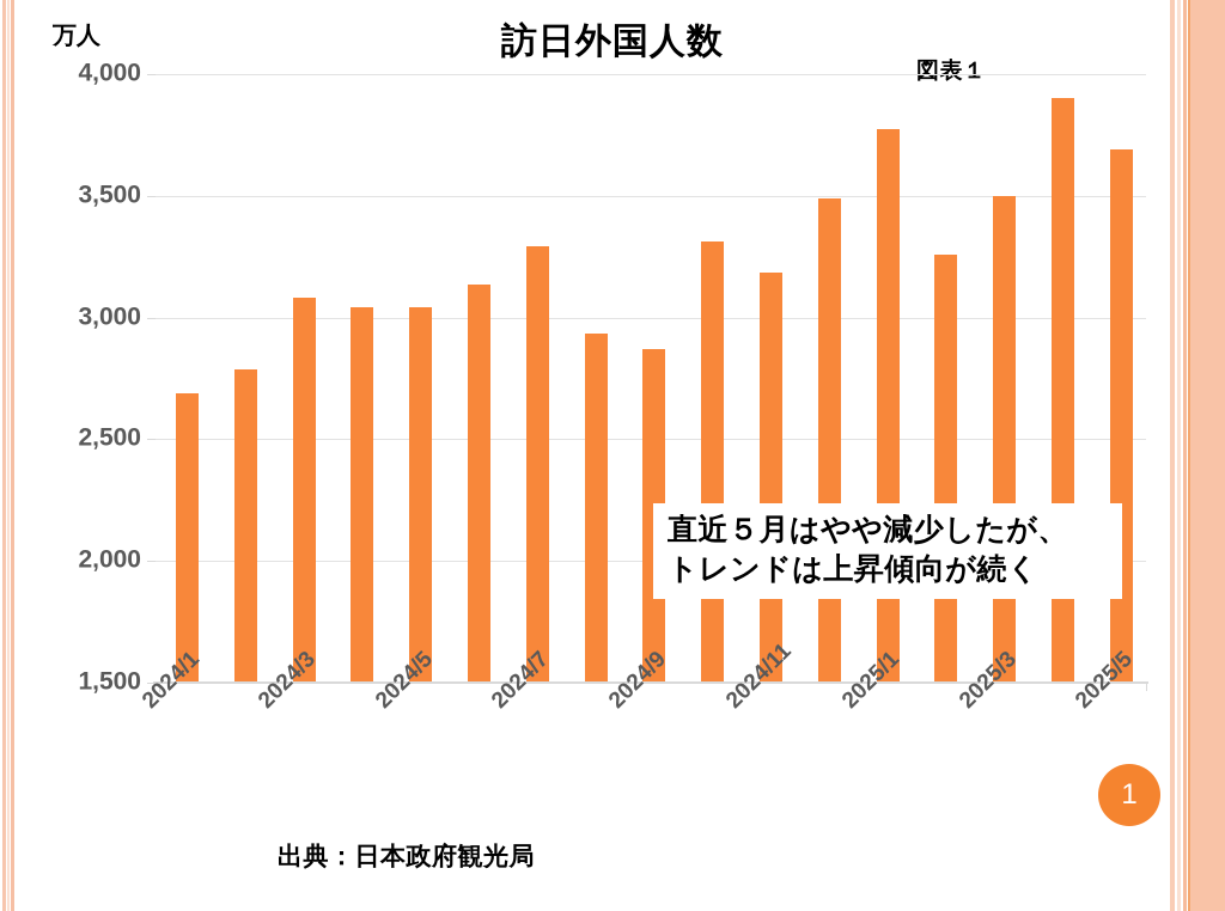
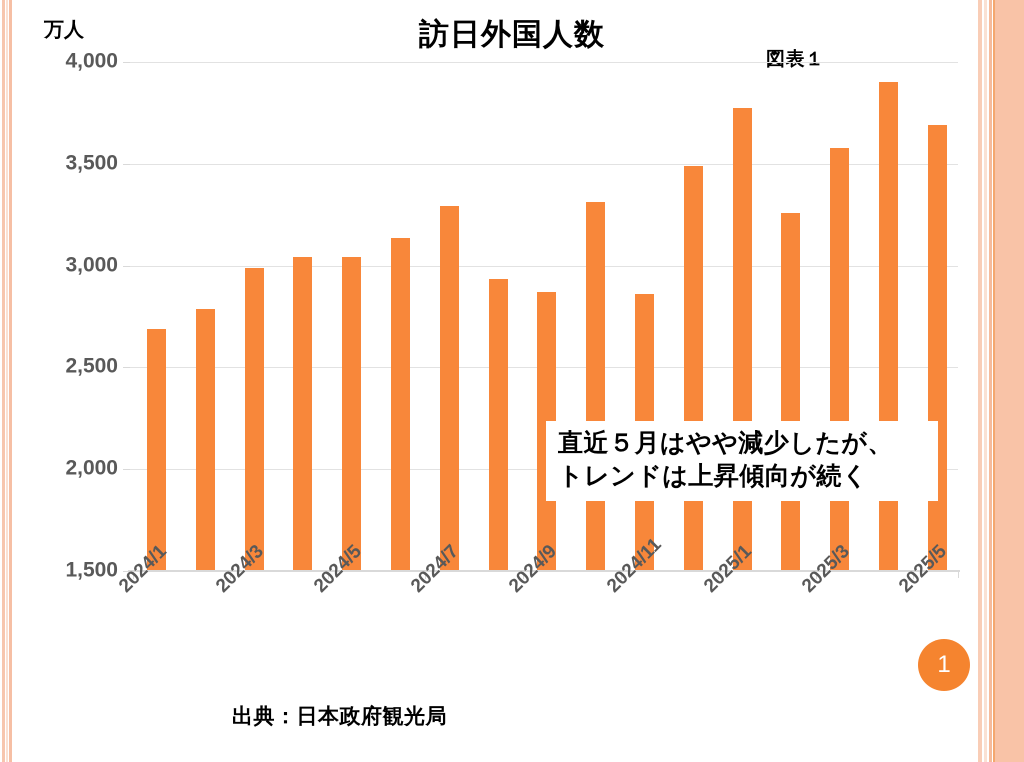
2024/3: 3080 -> 2990
2024/11: 3180 -> 2860
2025/3: 3500 -> 3580
